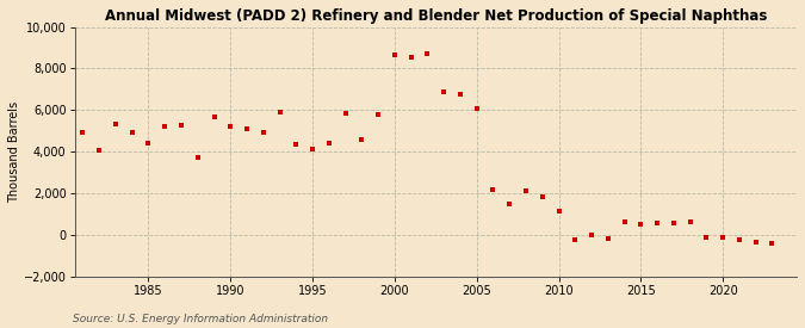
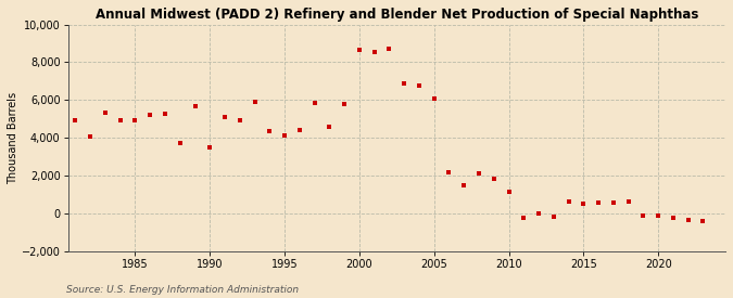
1985: 4,400 -> 4,900
1990: 5,200 -> 3,500
